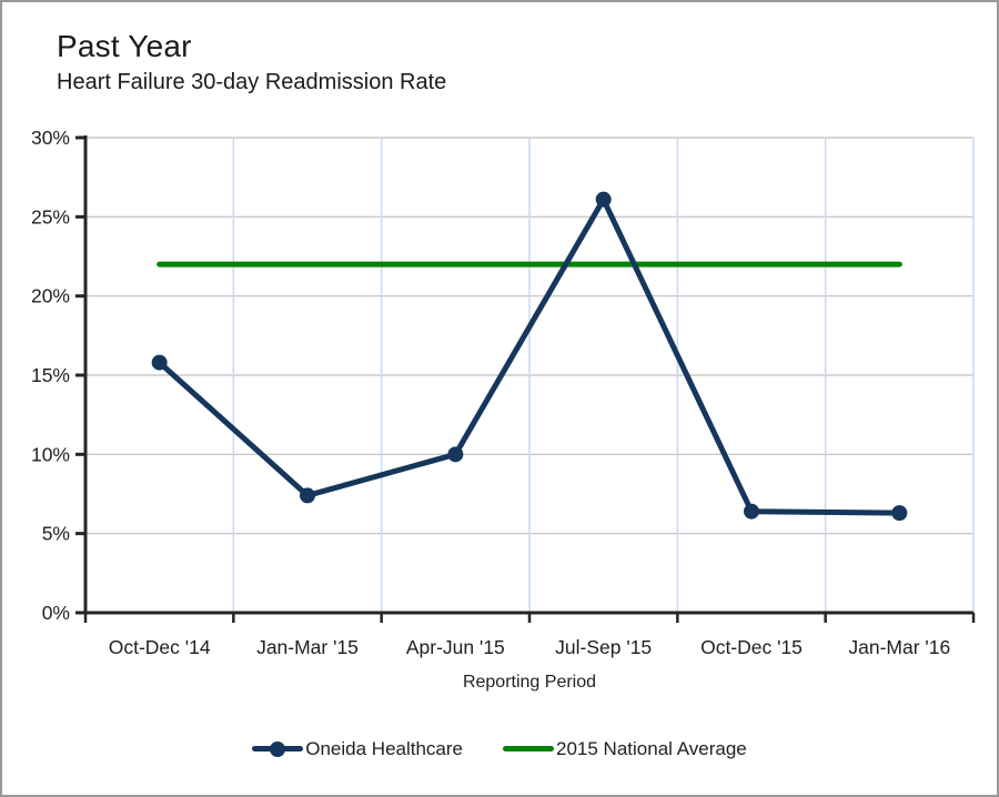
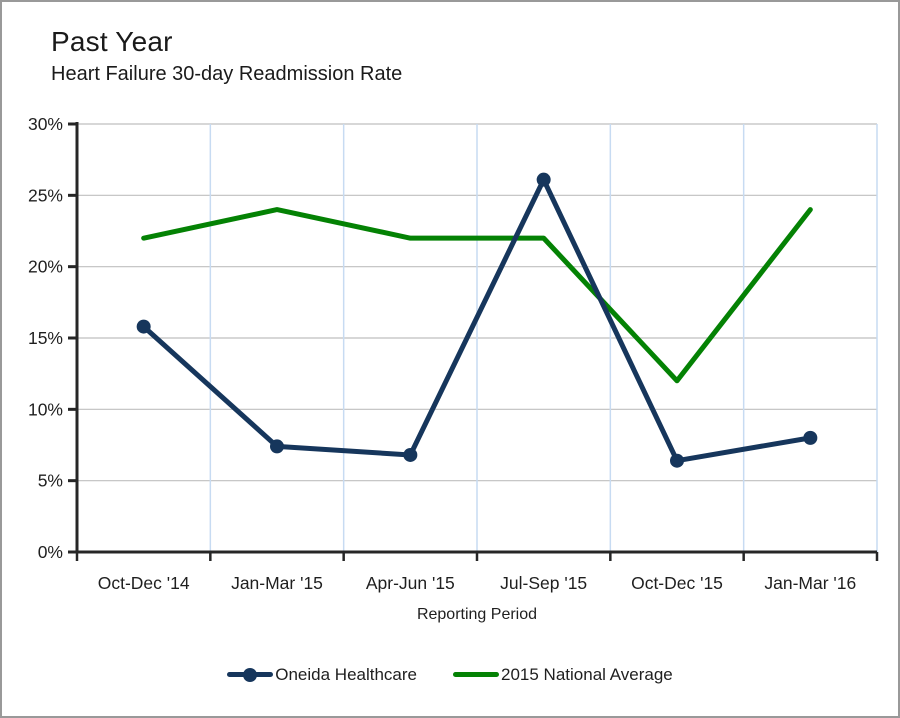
2015 National Average/Jan-Mar '15: 22% -> 24%
Oneida Healthcare/Apr-Jun '15: 10.0% -> 6.8%
2015 National Average/Oct-Dec '15: 22% -> 12%
Oneida Healthcare/Jan-Mar '16: 6.3% -> 8.0%
2015 National Average/Jan-Mar '16: 22% -> 24%
